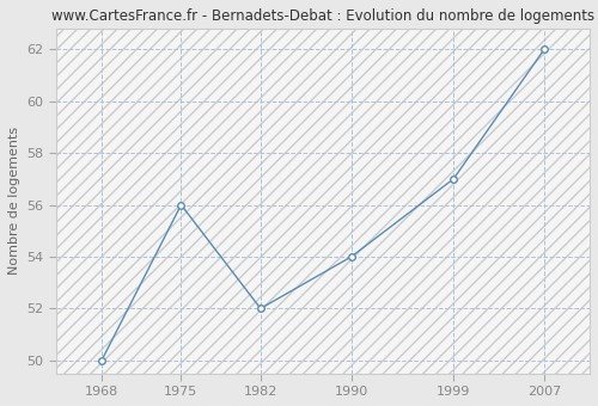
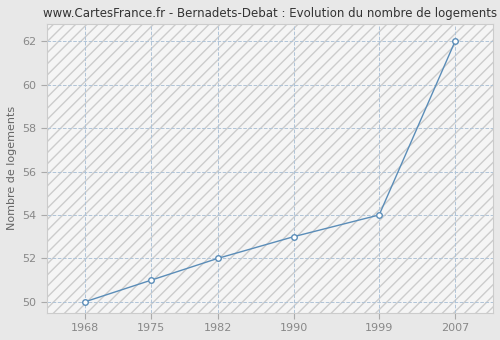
1975: 56 -> 51
1990: 54 -> 53
1999: 57 -> 54
